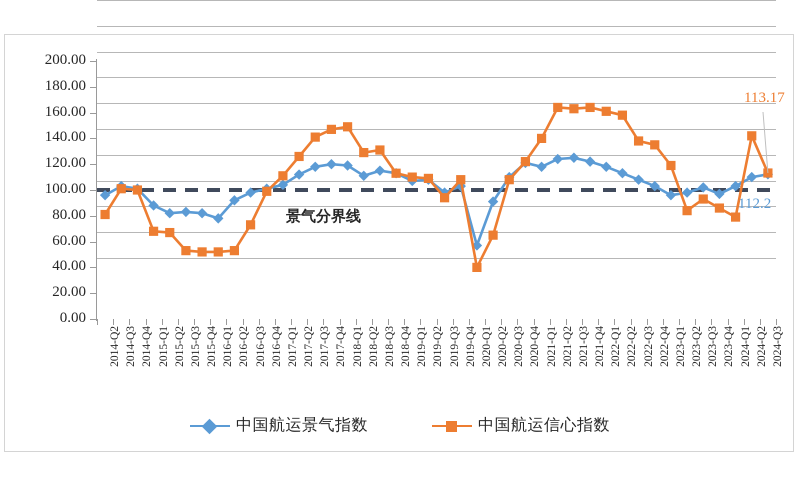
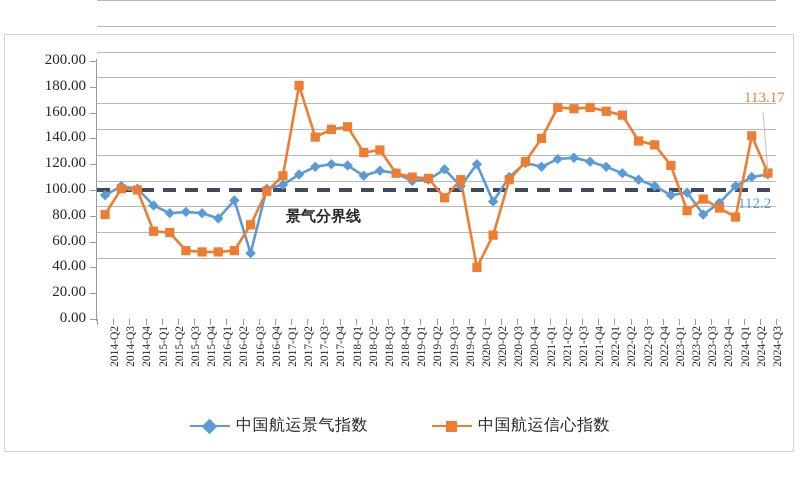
中国航运景气指数/2016-Q3: 98 -> 51
中国航运信心指数/2017-Q2: 126 -> 181
中国航运景气指数/2019-Q3: 98 -> 116
中国航运景气指数/2020-Q1: 57 -> 120
中国航运景气指数/2023-Q3: 102 -> 81
中国航运景气指数/2023-Q4: 97 -> 90
